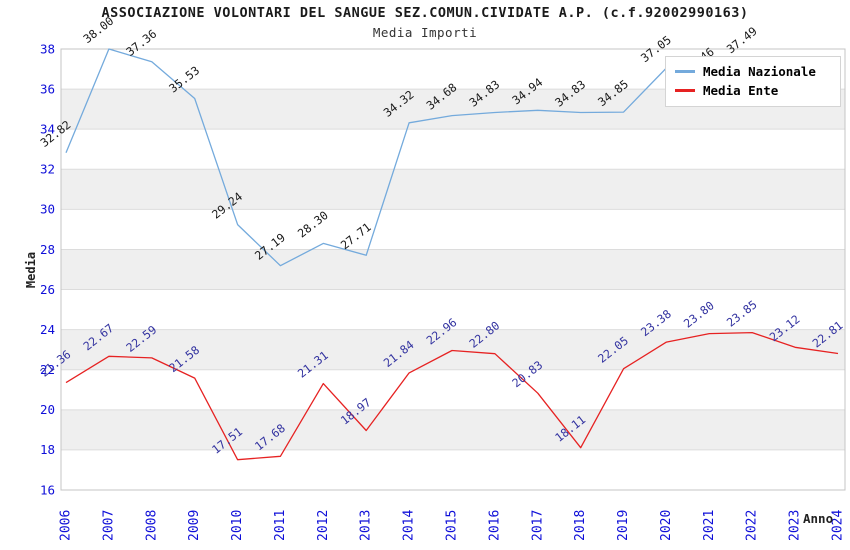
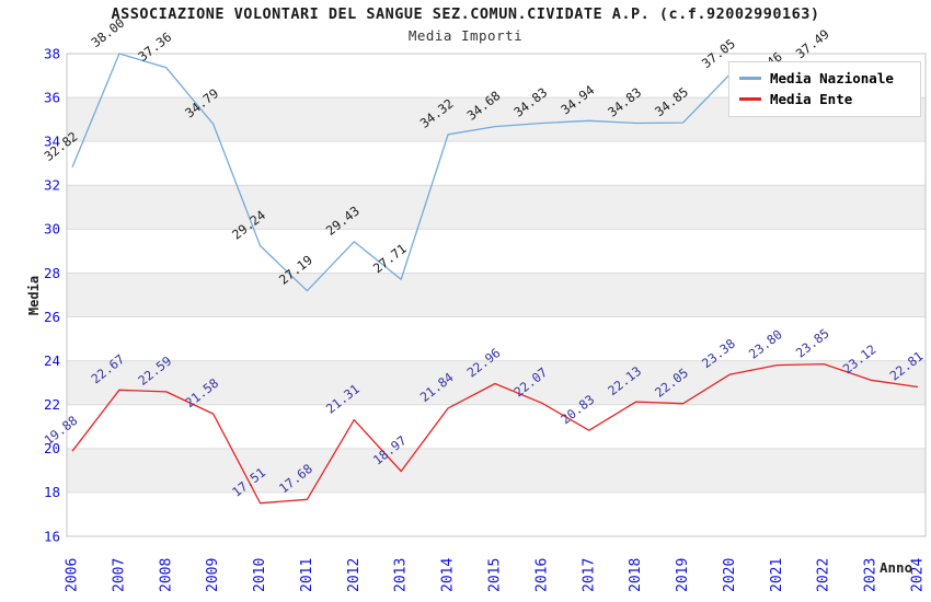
Media Ente/2006: 21.36 -> 19.88
Media Nazionale/2009: 35.53 -> 34.79
Media Nazionale/2012: 28.30 -> 29.43
Media Ente/2016: 22.80 -> 22.07
Media Ente/2018: 18.11 -> 22.13
